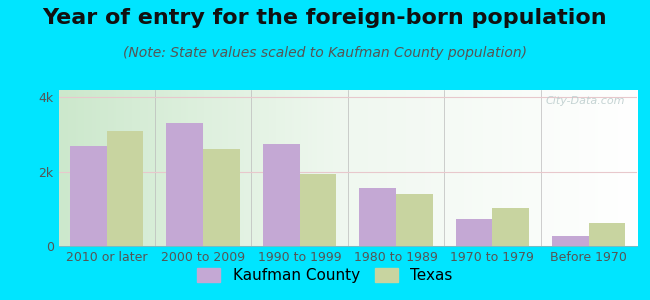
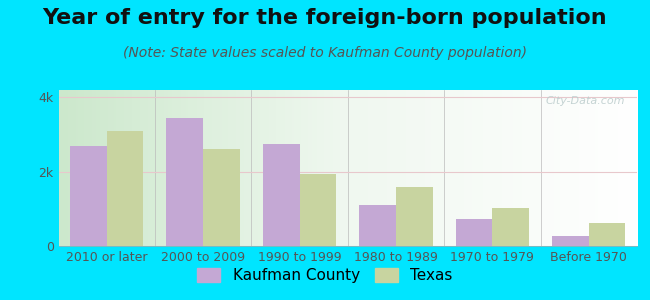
Kaufman County/2000 to 2009: 3.30k -> 3.45k
Kaufman County/1980 to 1989: 1.55k -> 1.10k
Texas/1980 to 1989: 1.40k -> 1.60k
